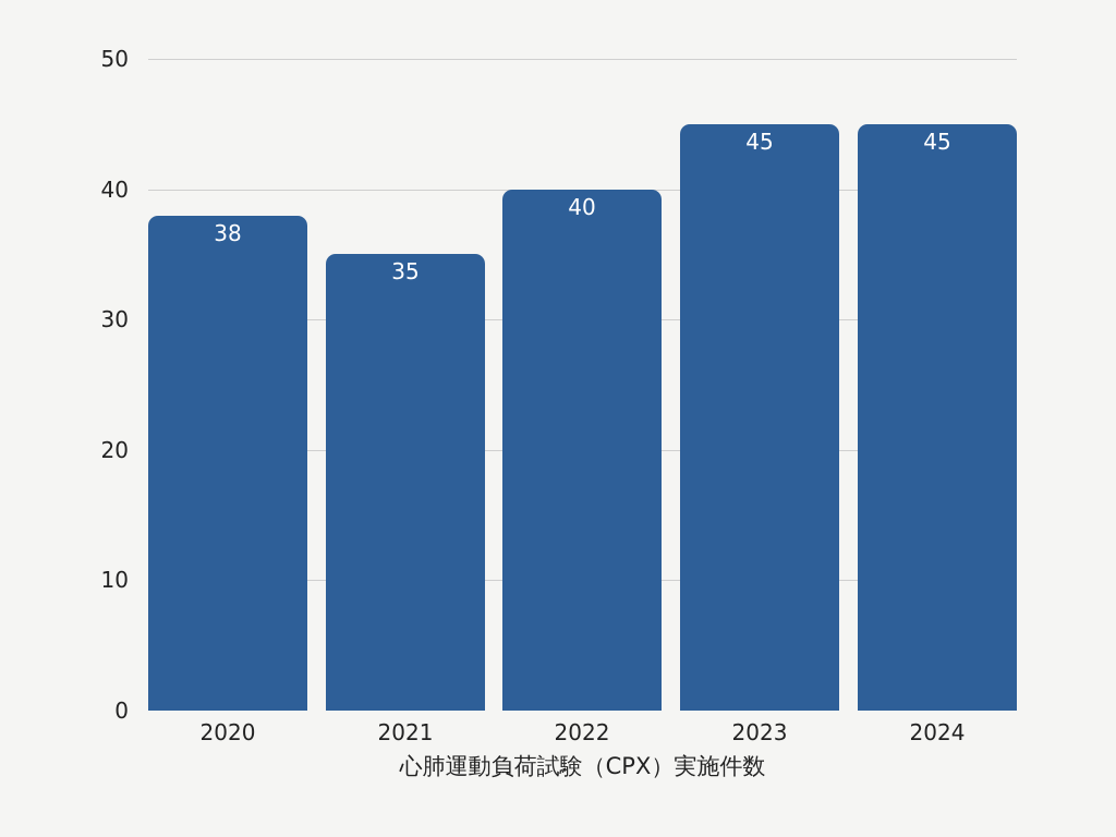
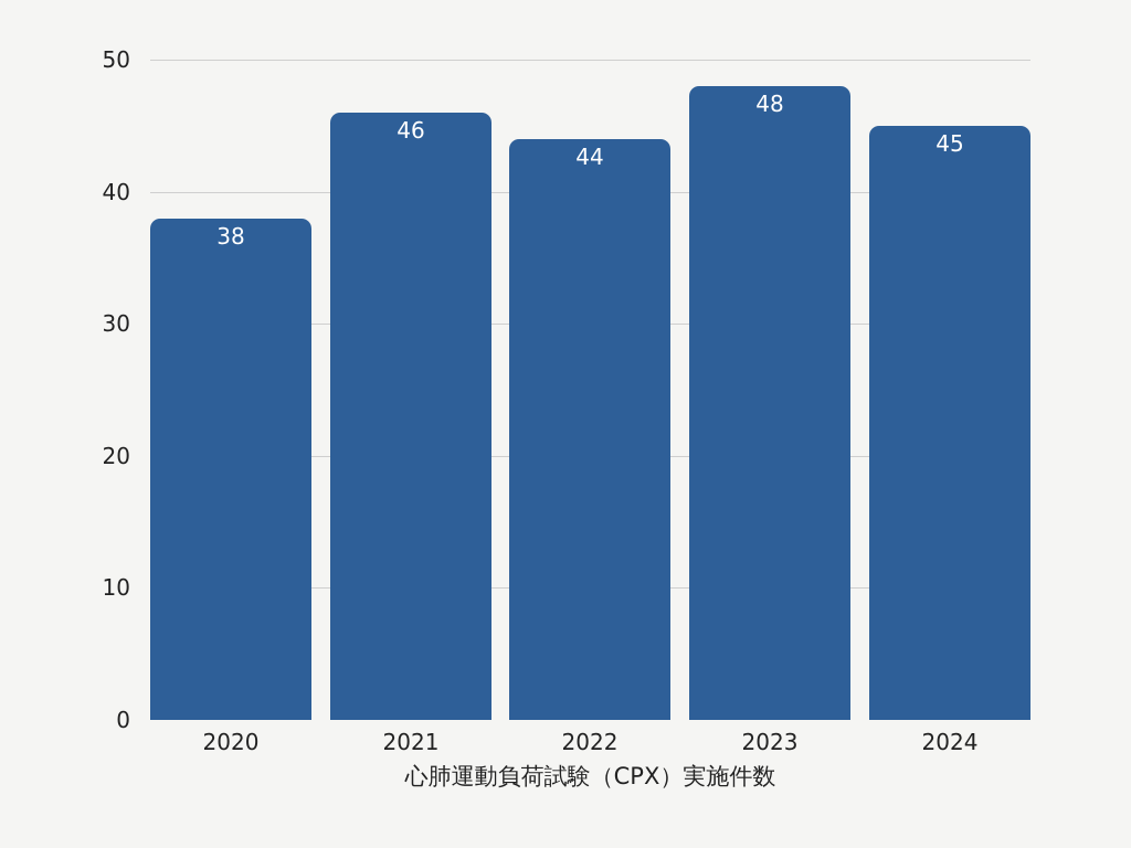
2021: 35 -> 46
2022: 40 -> 44
2023: 45 -> 48
